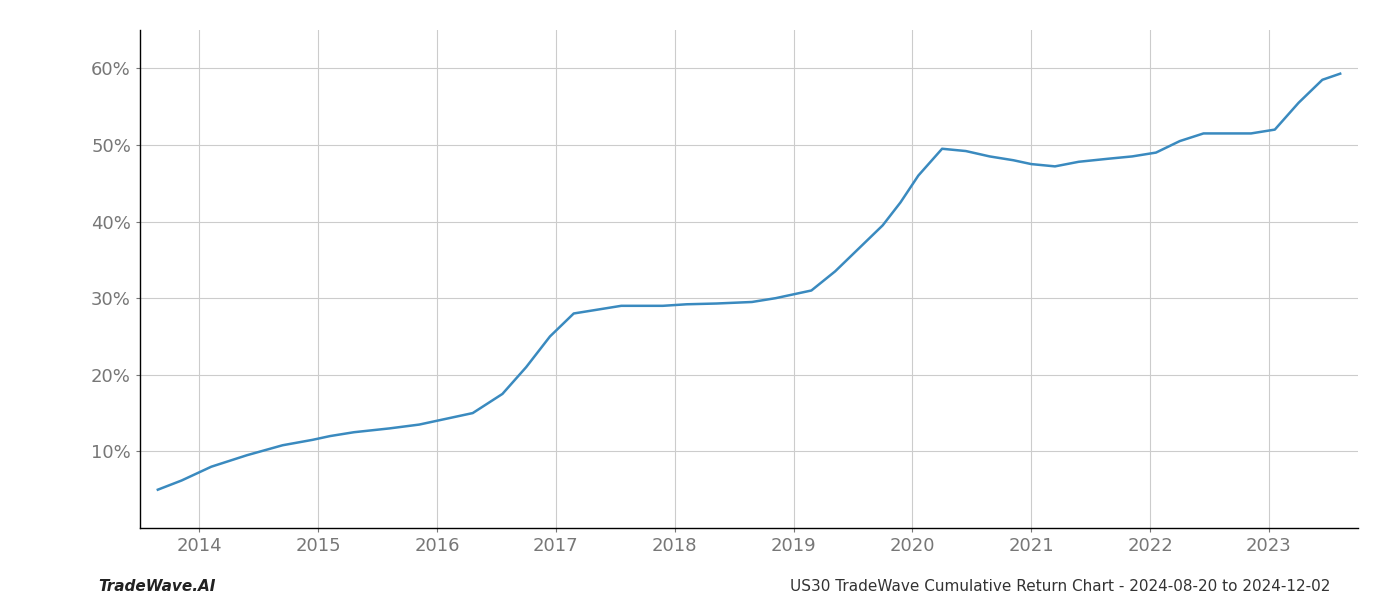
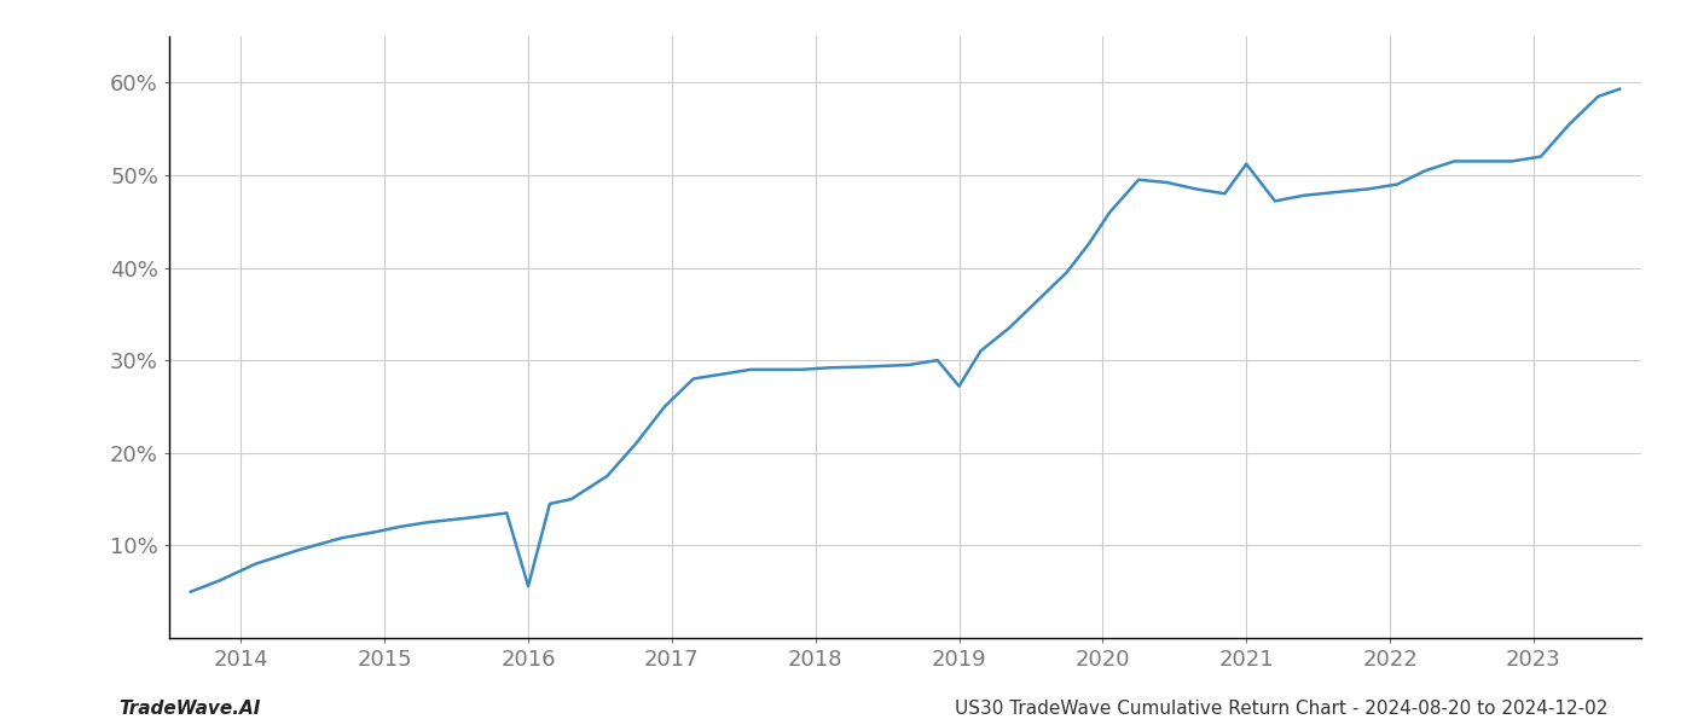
2016: 14.0% -> 5.6%
2019: 30.5% -> 27.2%
2021: 47.5% -> 51.2%
